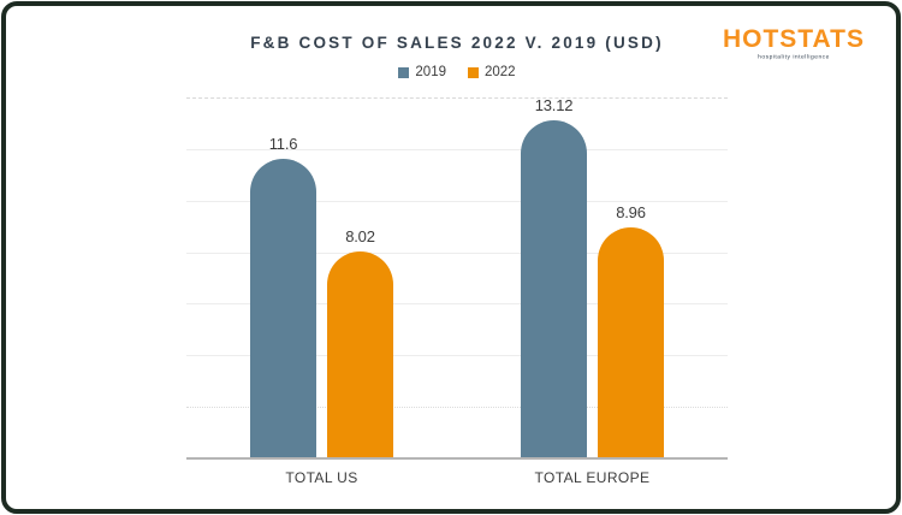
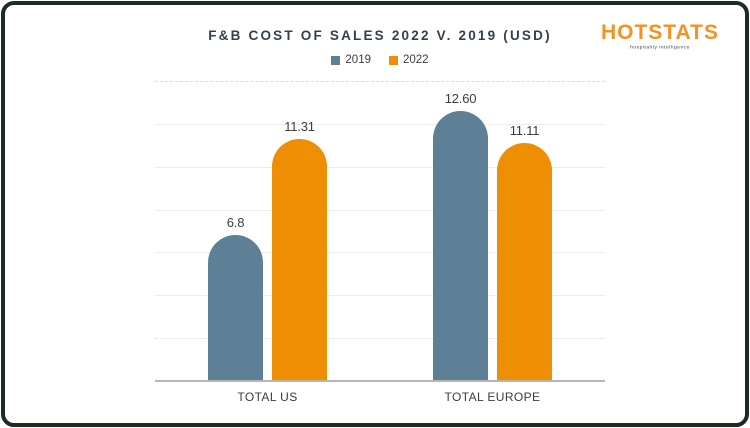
2019/TOTAL US: 11.6 -> 6.8
2022/TOTAL US: 8.02 -> 11.31
2019/TOTAL EUROPE: 13.12 -> 12.60
2022/TOTAL EUROPE: 8.96 -> 11.11
